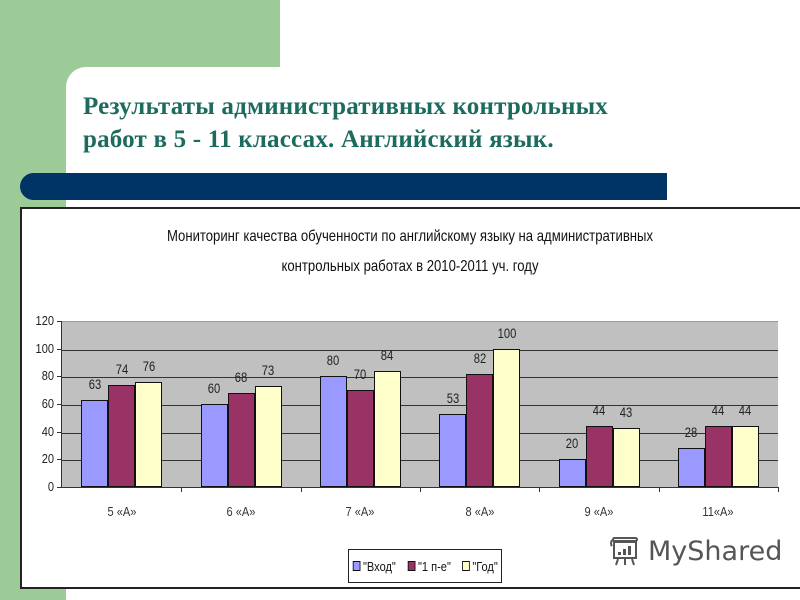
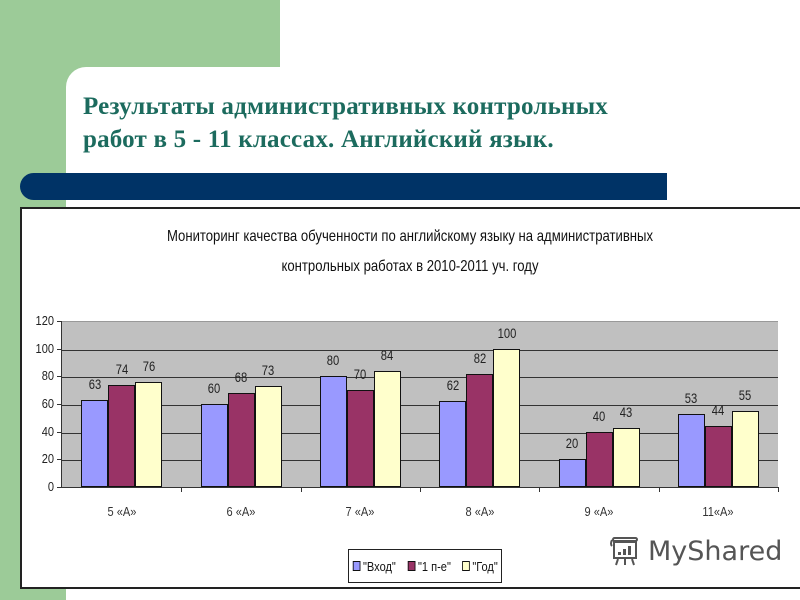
"Вход"/8 «А»: 53 -> 62
"1 п-е"/9 «А»: 44 -> 40
"Вход"/11«А»: 28 -> 53
"Год"/11«А»: 44 -> 55
